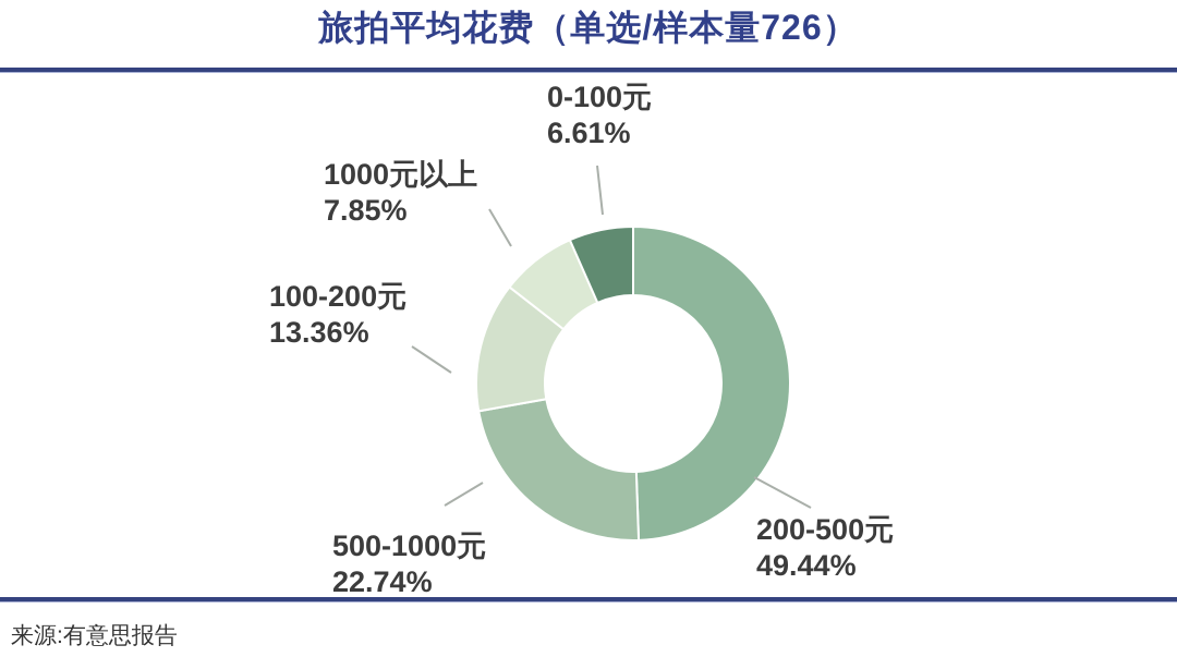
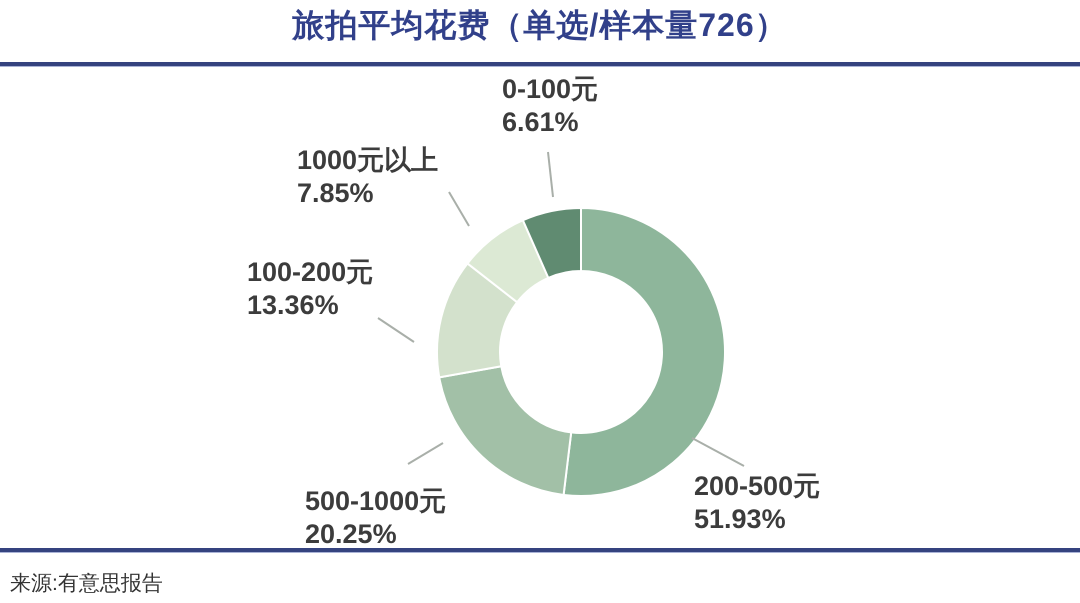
200-500元: 49.44% -> 51.93%
500-1000元: 22.74% -> 20.25%
